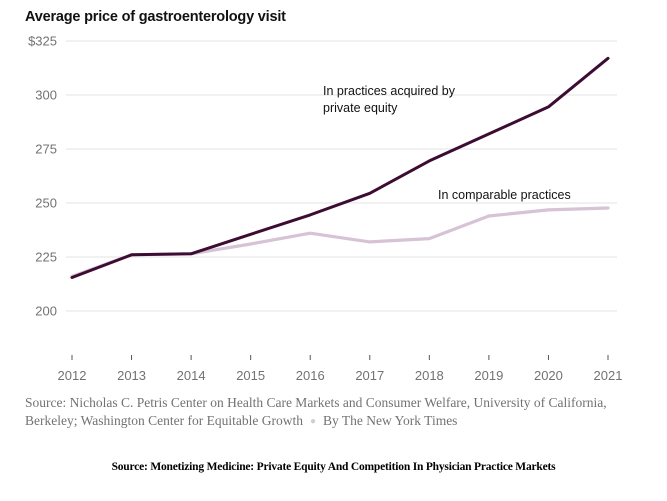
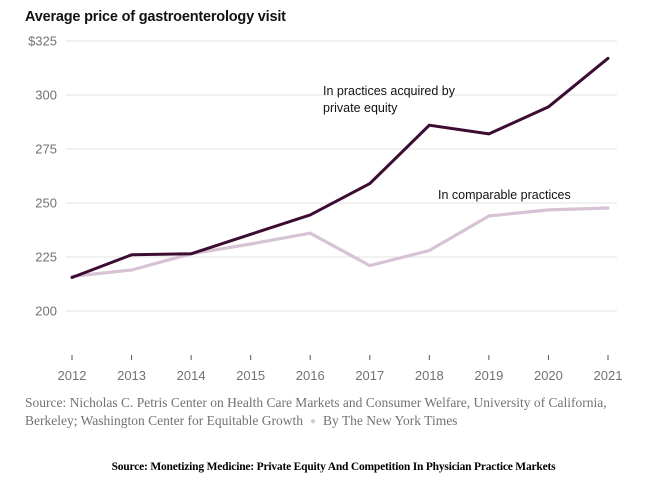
In comparable practices/2013: $226 -> $219
In practices acquired by private equity/2017: $254 -> $259
In comparable practices/2017: $232 -> $221
In practices acquired by private equity/2018: $270 -> $286
In comparable practices/2018: $234 -> $228
